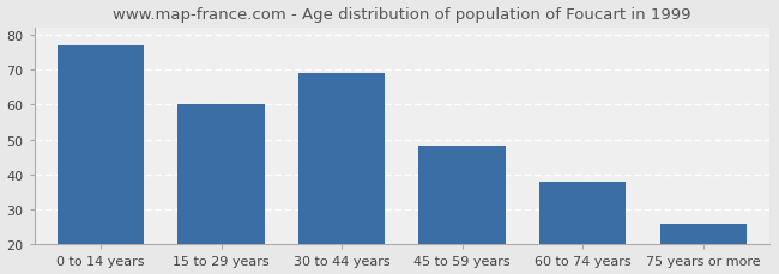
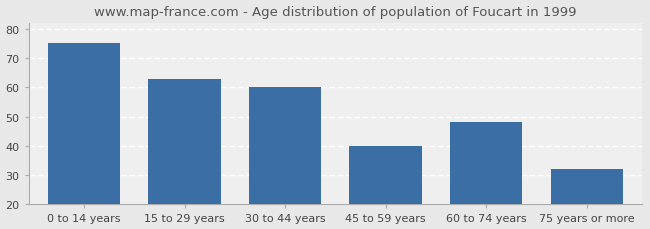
0 to 14 years: 77 -> 75
15 to 29 years: 60 -> 63
30 to 44 years: 69 -> 60
45 to 59 years: 48 -> 40
60 to 74 years: 38 -> 48
75 years or more: 26 -> 32
